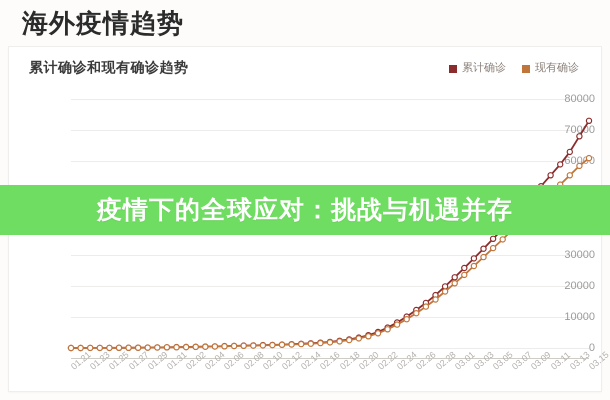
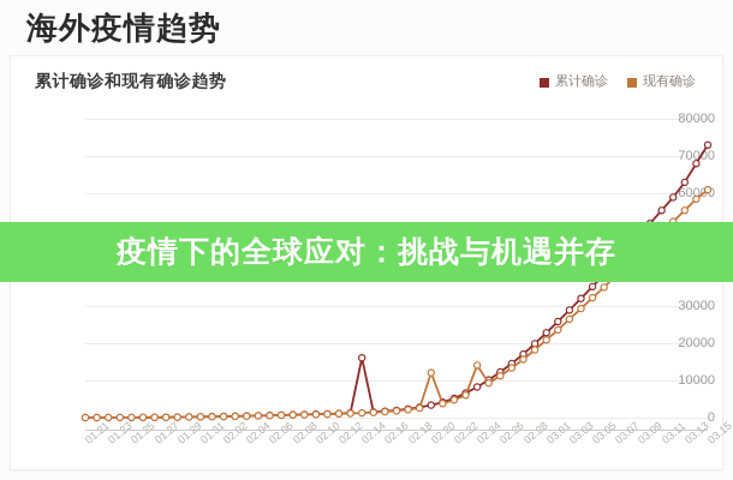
累计确诊/02.14: 1000 -> 16000
现有确诊/02.20: 3000 -> 12000
现有确诊/02.24: 8000 -> 14000
